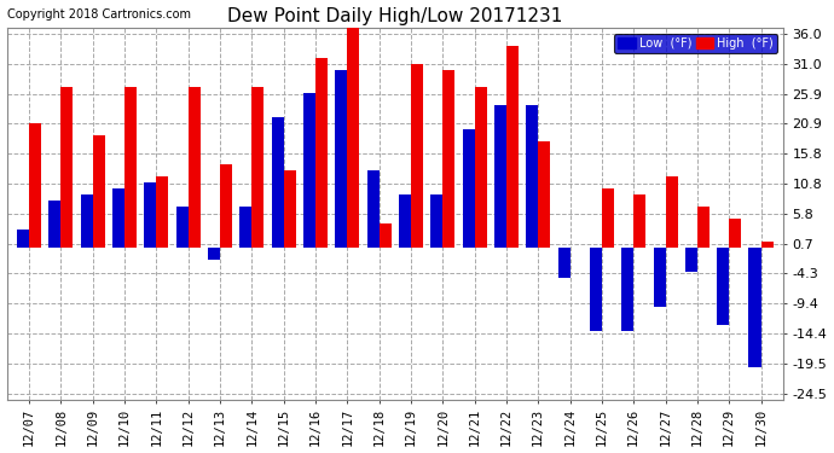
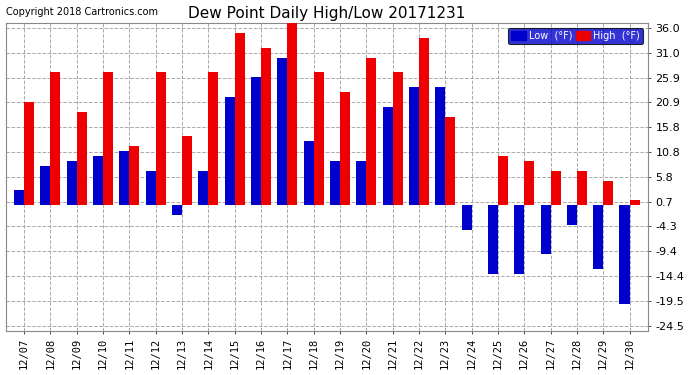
High (°F)/12/15: 13 -> 35
High (°F)/12/18: 4 -> 27
High (°F)/12/19: 31 -> 23
High (°F)/12/27: 12 -> 7
